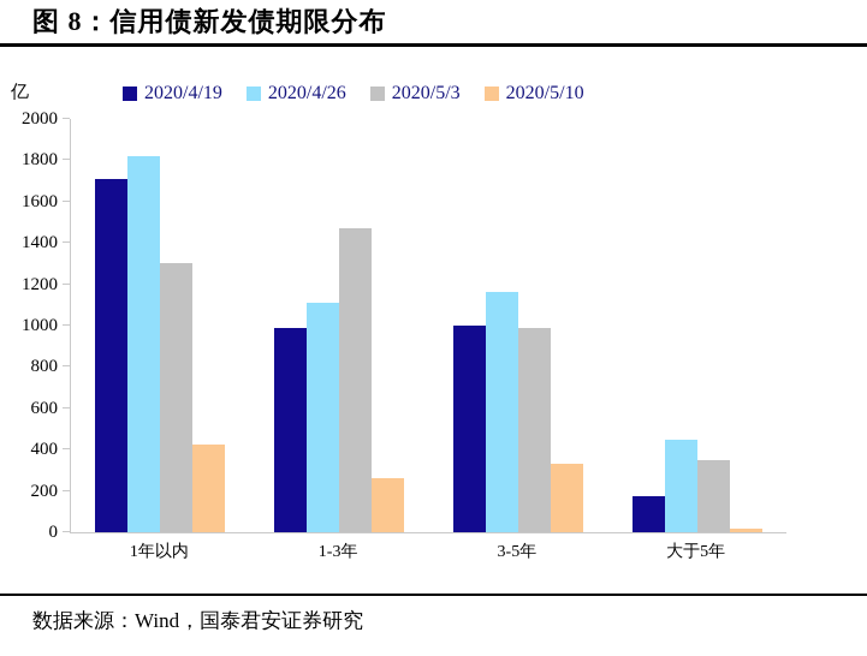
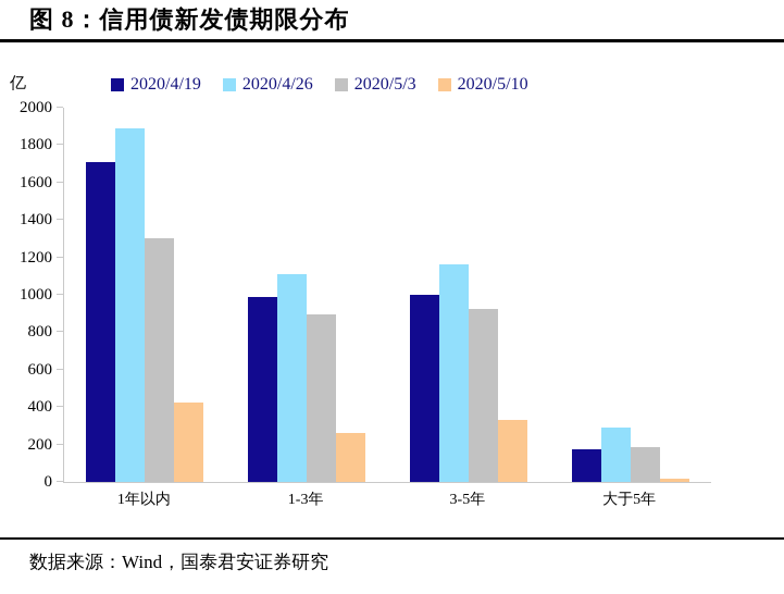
2020/4/26/1年以内: 1820 -> 1890
2020/5/3/1-3年: 1470 -> 900
2020/5/3/3-5年: 990 -> 920
2020/4/26/大于5年: 450 -> 290
2020/5/3/大于5年: 350 -> 180
